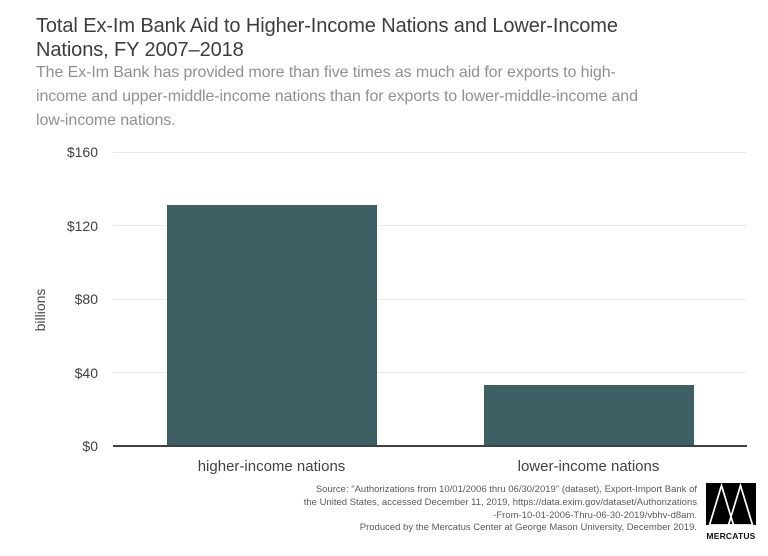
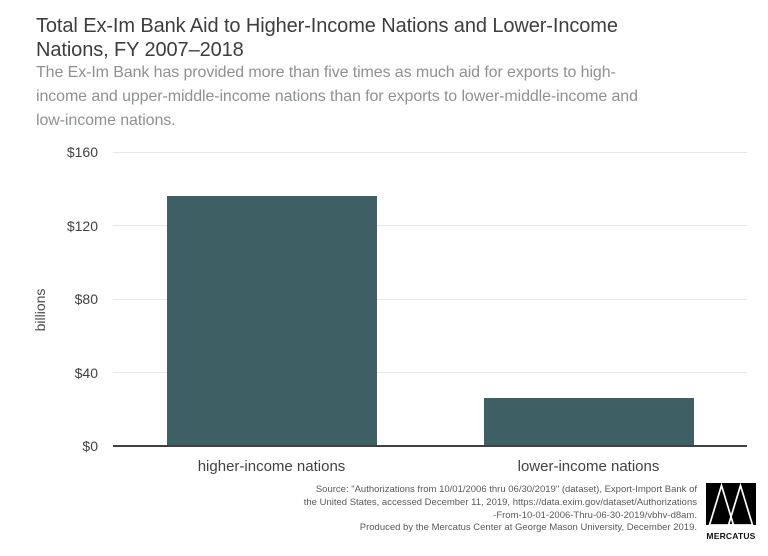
higher-income nations: $131 -> $136
lower-income nations: $33 -> $26
